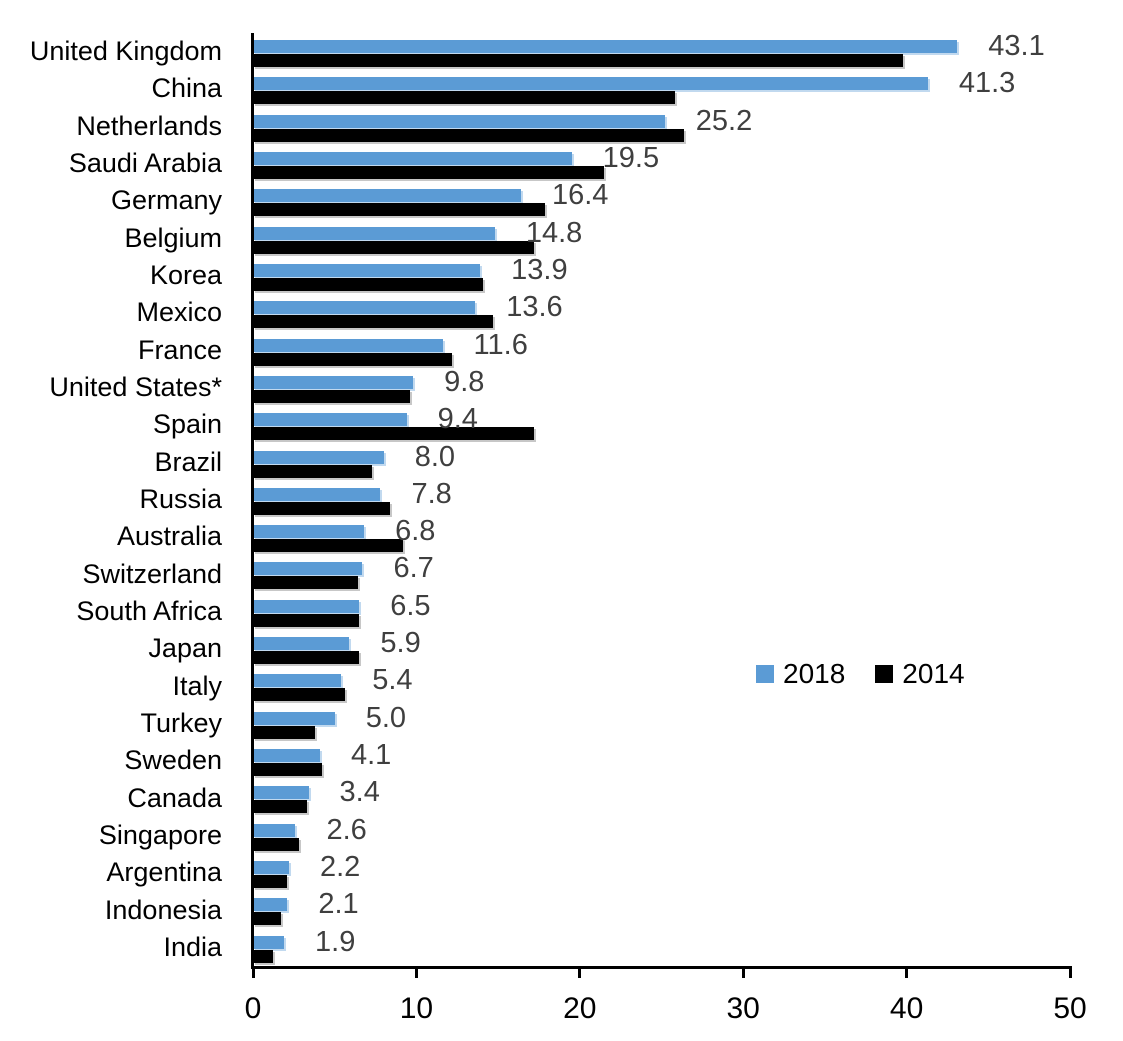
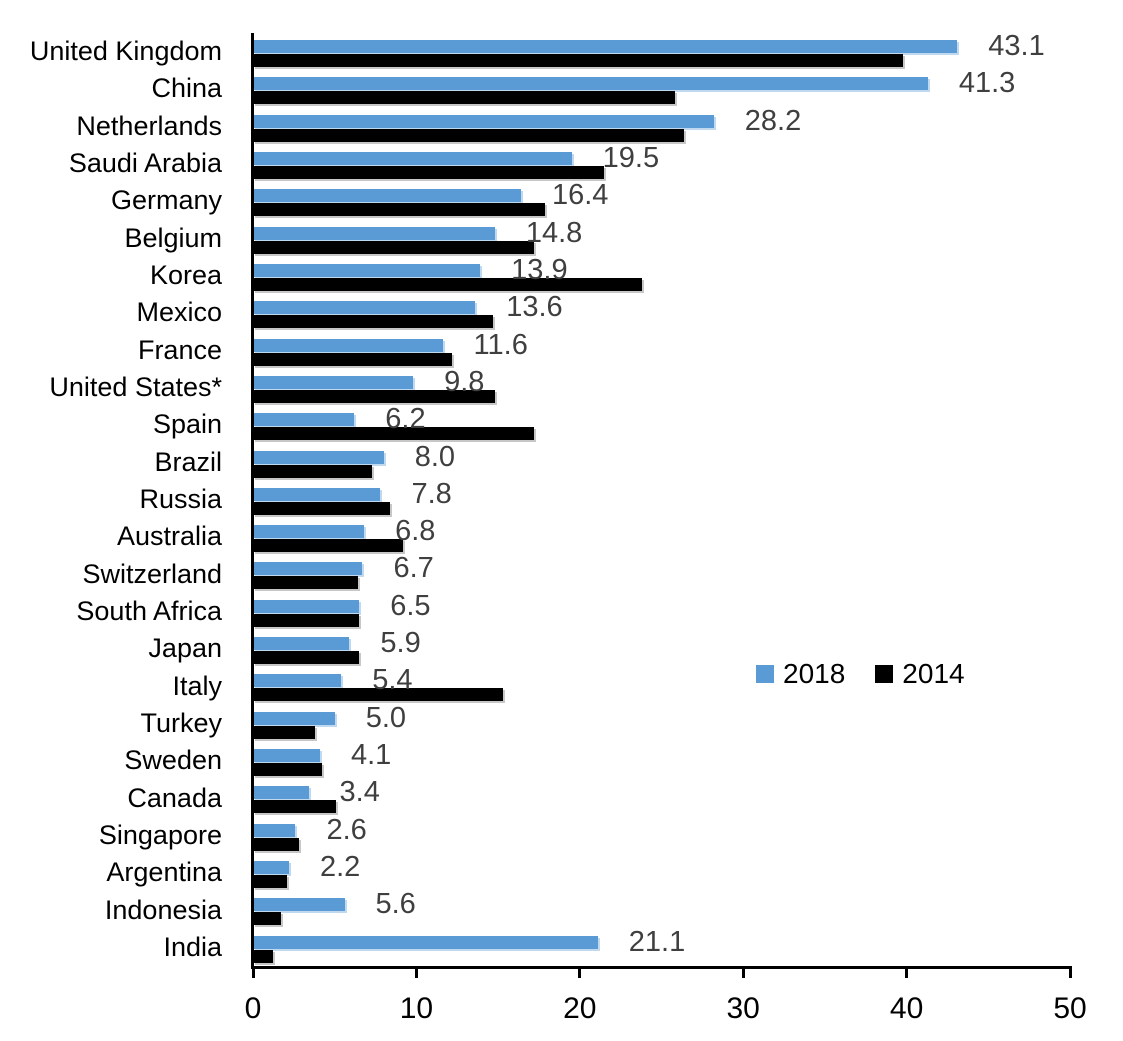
2018/Netherlands: 25.2 -> 28.2
2014/Korea: 14.1 -> 23.8
2014/United States*: 9.6 -> 14.8
2018/Spain: 9.4 -> 6.2
2014/Italy: 5.6 -> 15.3
2014/Canada: 3.3 -> 5.1
2018/Indonesia: 2.1 -> 5.6
2018/India: 1.9 -> 21.1
